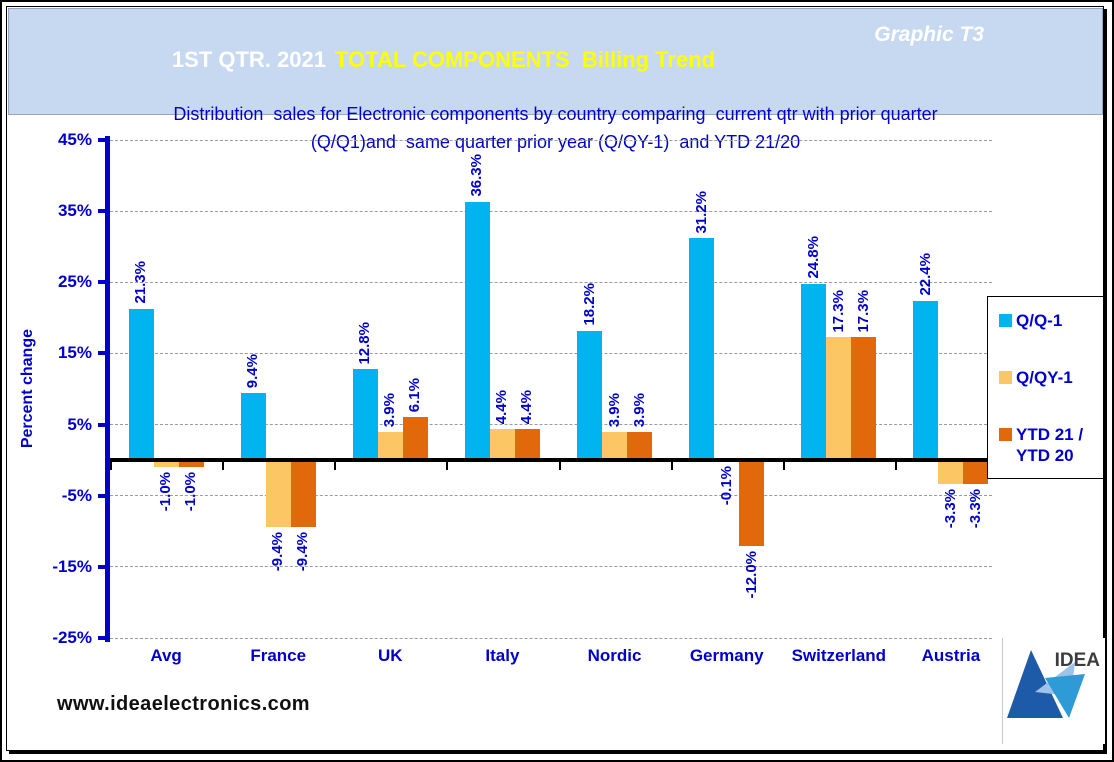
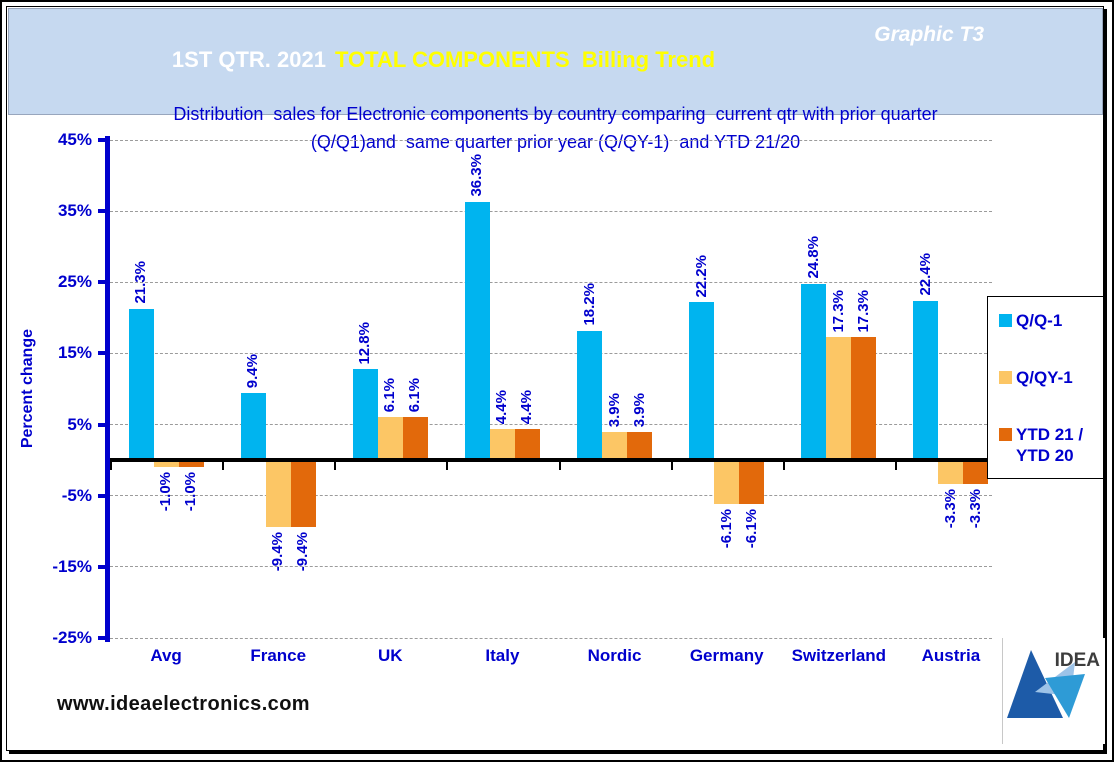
Q/QY-1/UK: 3.9% -> 6.1%
Q/Q-1/Germany: 31.2% -> 22.2%
Q/QY-1/Germany: -0.1% -> -6.1%
YTD 21 / YTD 20/Germany: -12.0% -> -6.1%
